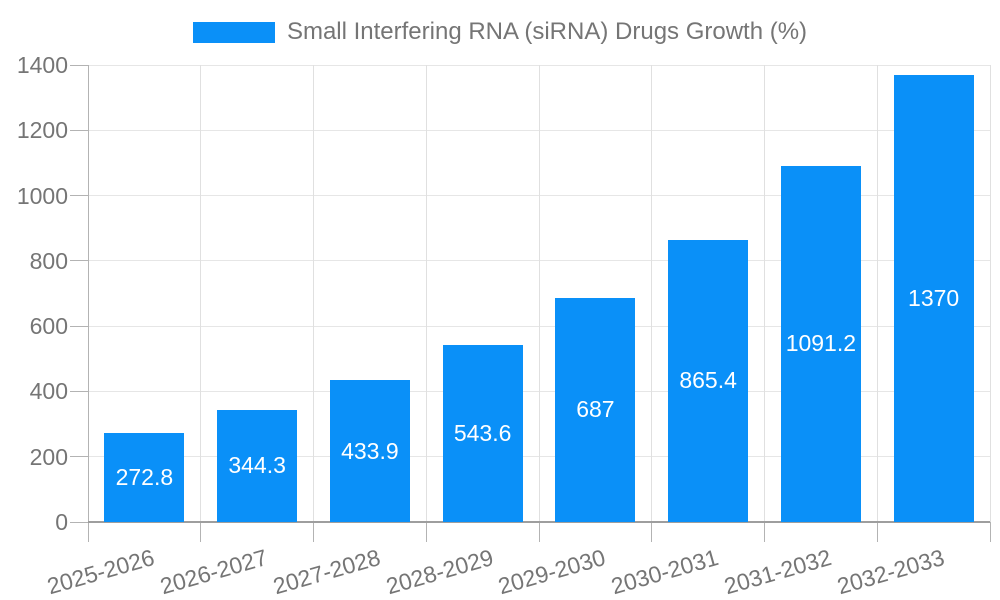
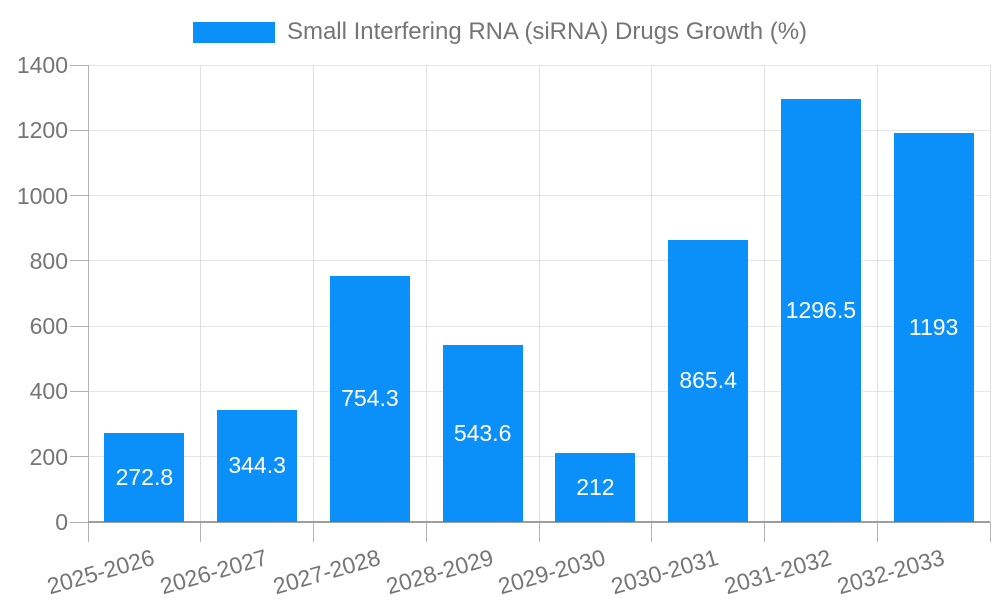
2027-2028: 433.9 -> 754.3
2029-2030: 687 -> 212
2031-2032: 1091.2 -> 1296.5
2032-2033: 1370 -> 1193
